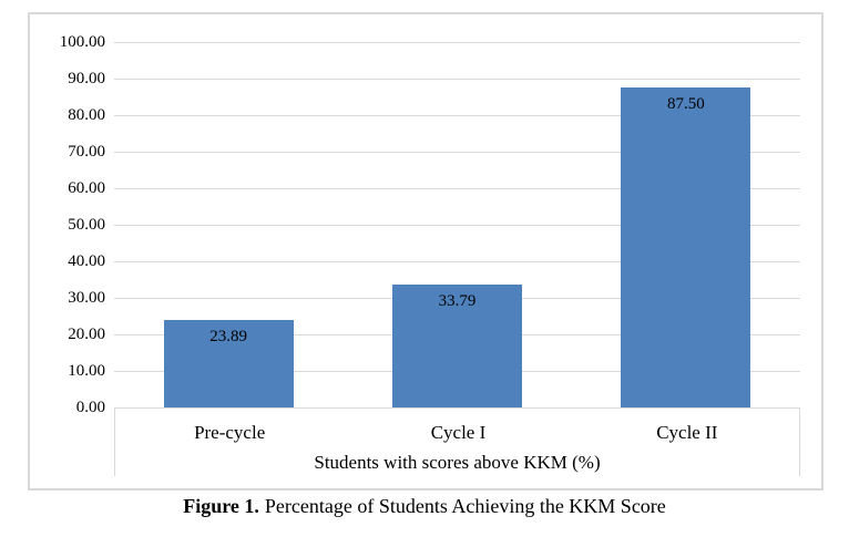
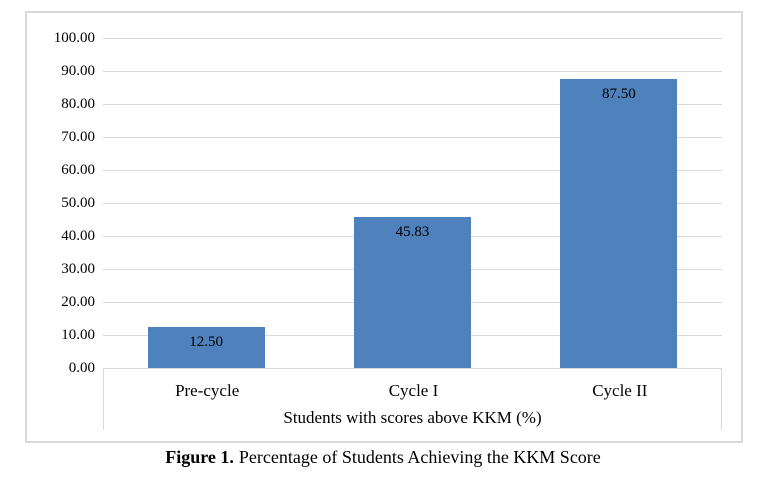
Pre-cycle: 23.89 -> 12.50
Cycle I: 33.79 -> 45.83
